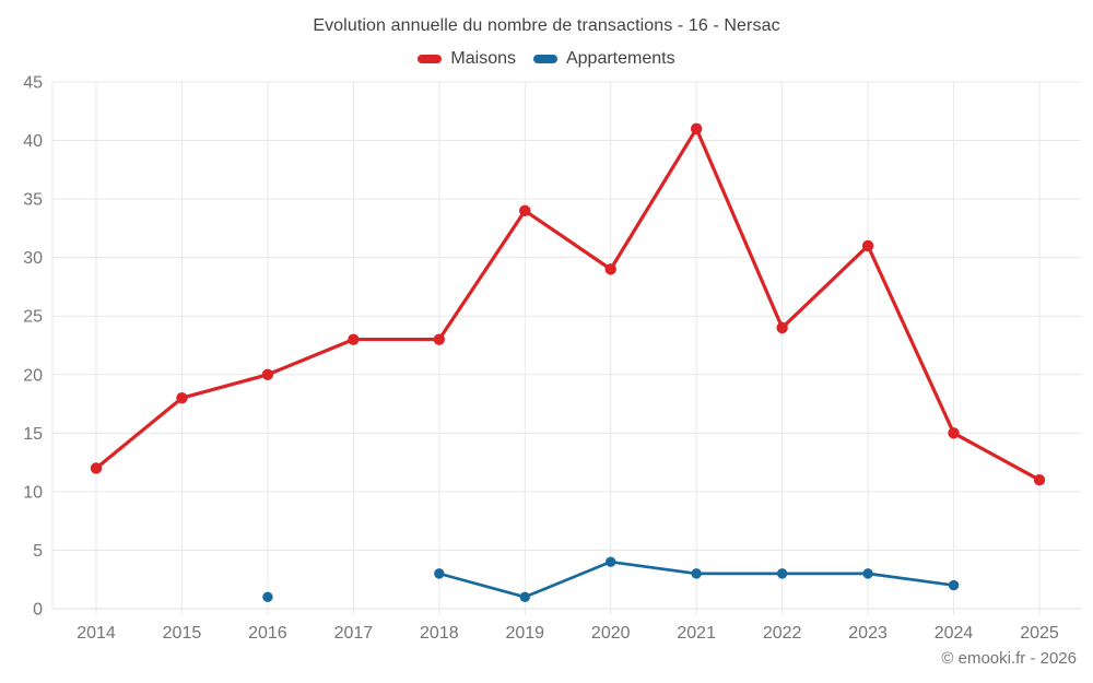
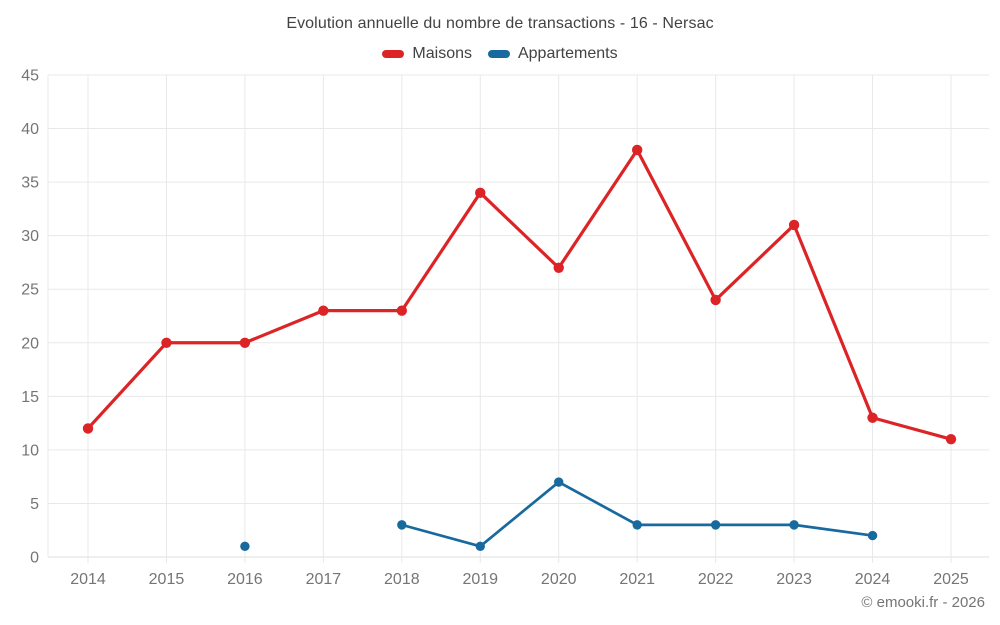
Maisons/2015: 18 -> 20
Maisons/2020: 29 -> 27
Appartements/2020: 4 -> 7
Maisons/2021: 41 -> 38
Maisons/2024: 15 -> 13
